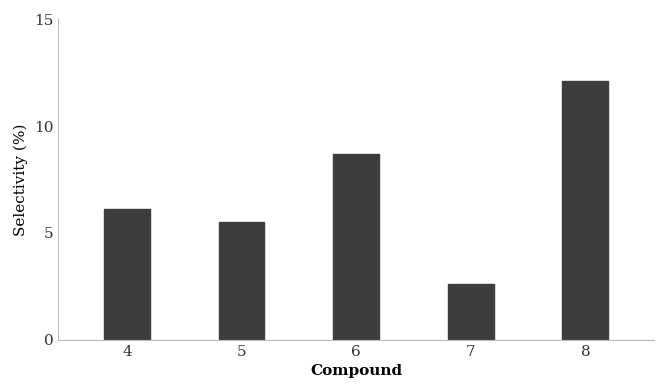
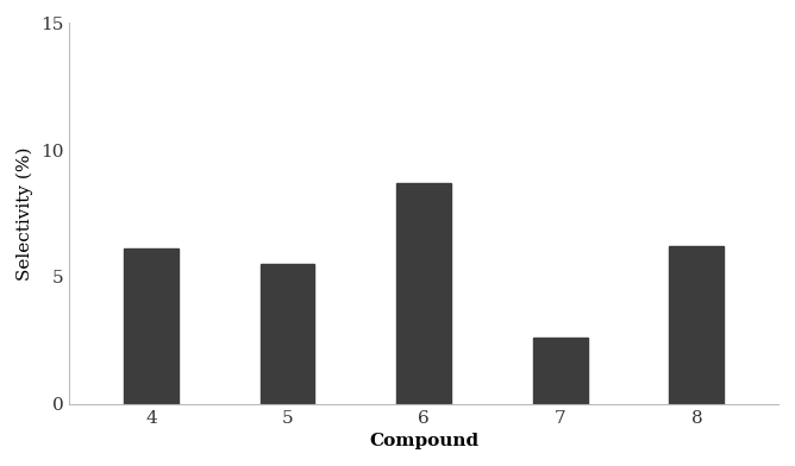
8: 12.1 -> 6.2
